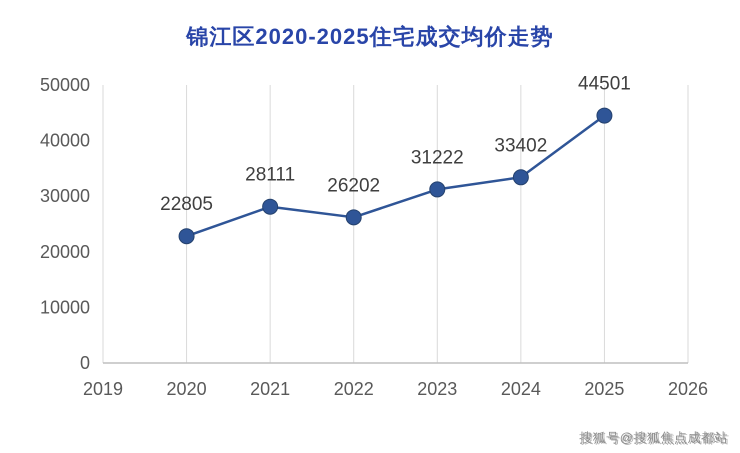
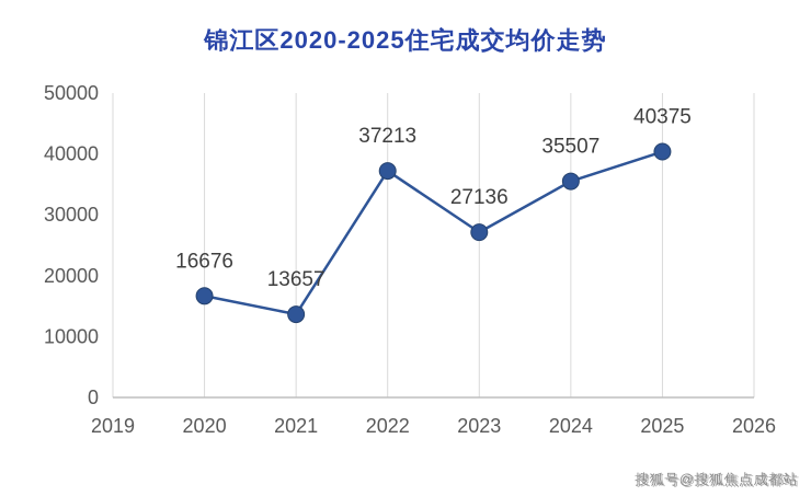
2020: 22805 -> 16676
2021: 28111 -> 13657
2022: 26202 -> 37213
2023: 31222 -> 27136
2024: 33402 -> 35507
2025: 44501 -> 40375
